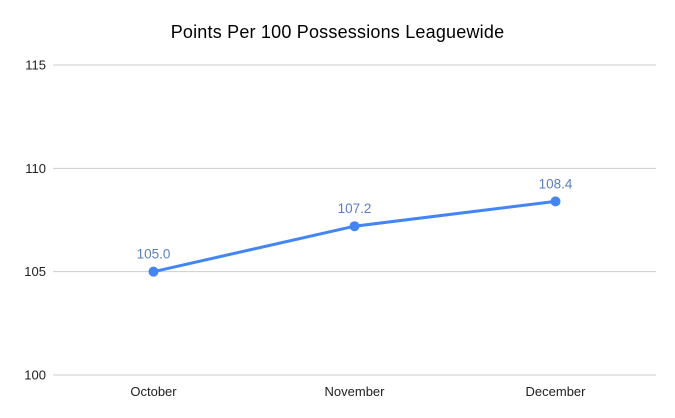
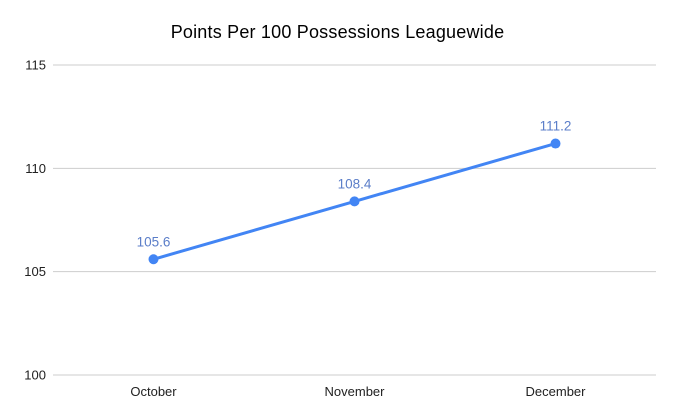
October: 105.0 -> 105.6
November: 107.2 -> 108.4
December: 108.4 -> 111.2
